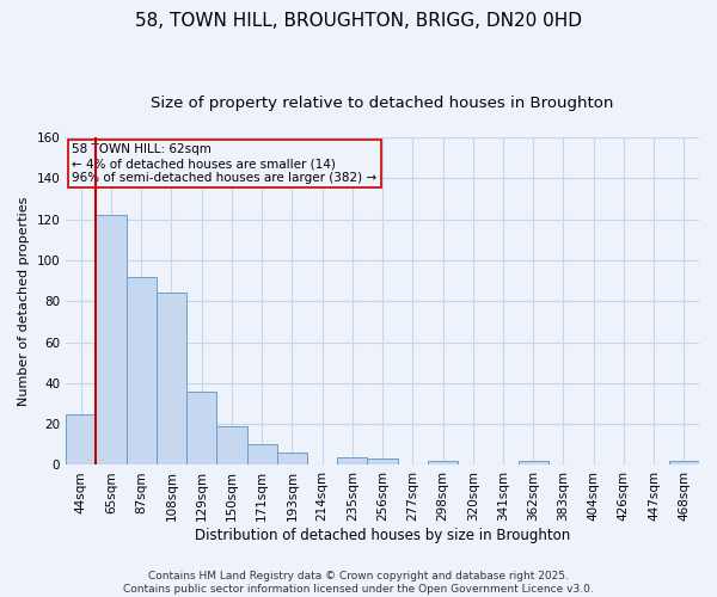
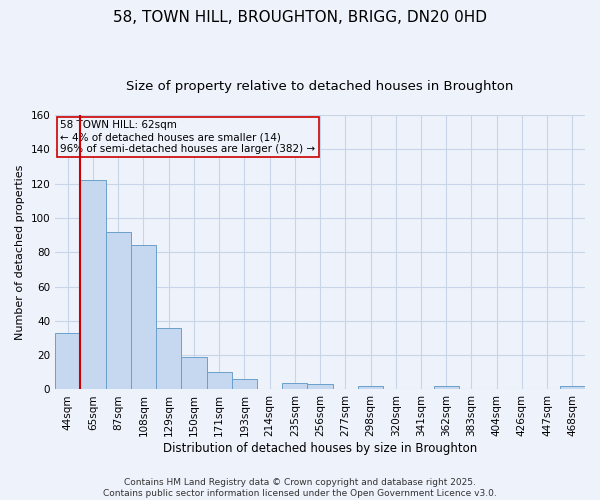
44sqm: 25 -> 33
